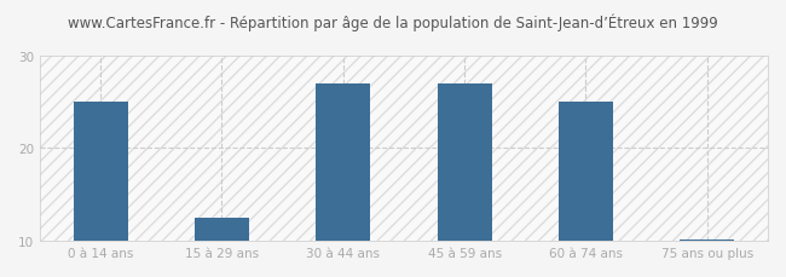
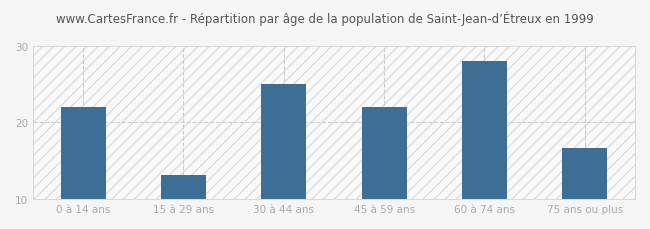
0 à 14 ans: 25.0 -> 22.0
15 à 29 ans: 12.5 -> 13.2
30 à 44 ans: 27.0 -> 25.0
45 à 59 ans: 27.0 -> 22.0
60 à 74 ans: 25.0 -> 28.0
75 ans ou plus: 10.1 -> 16.6
